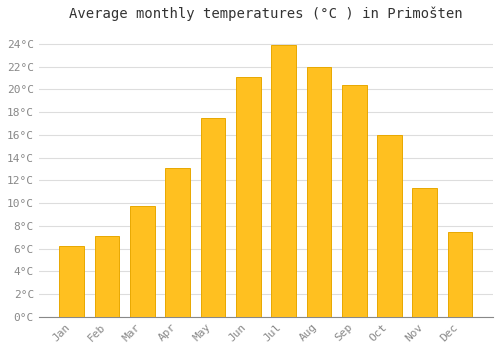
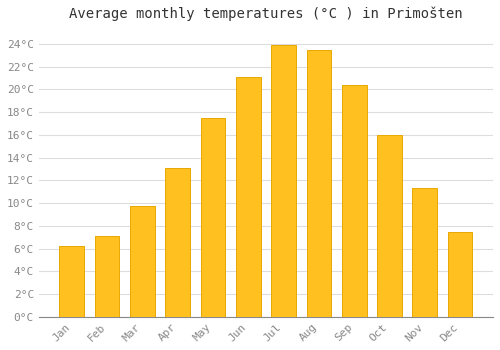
Aug: 22.0°C -> 23.5°C
